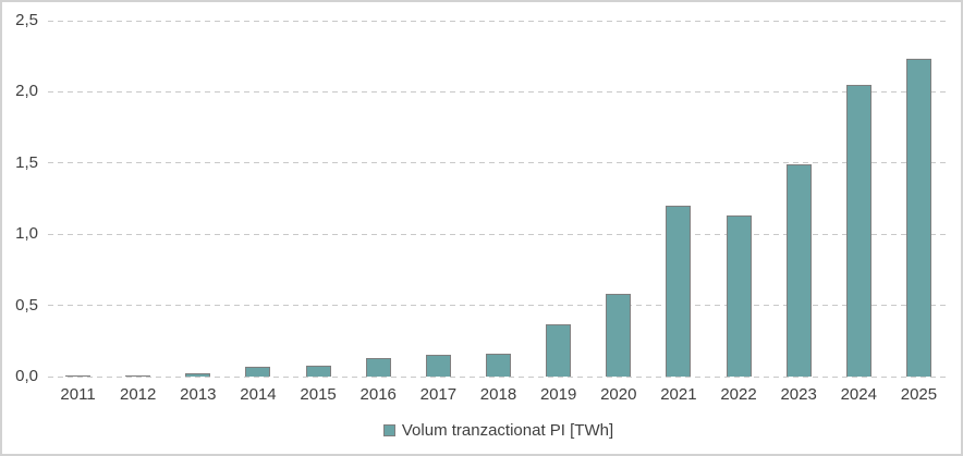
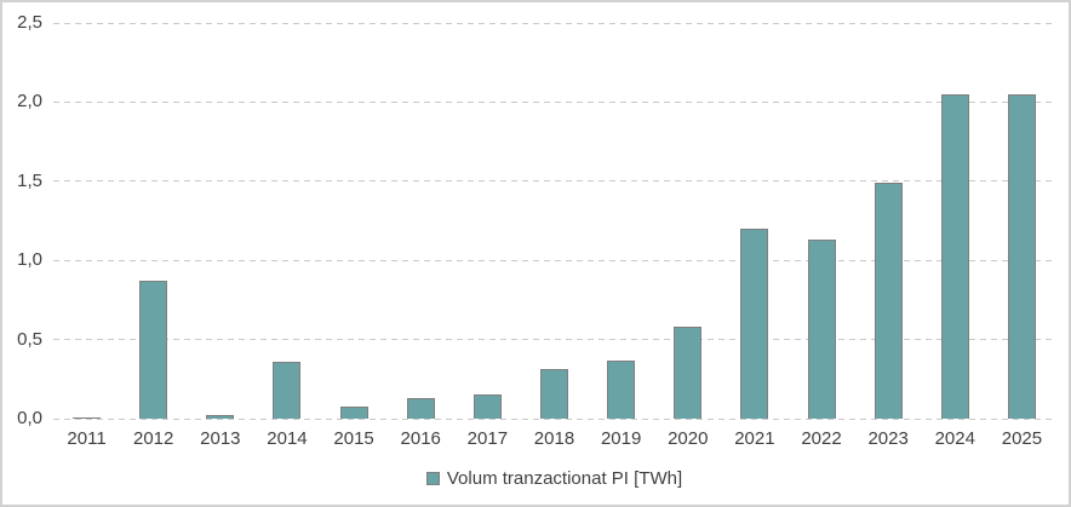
2012: 0,01 -> 0,87
2014: 0,07 -> 0,36
2018: 0,16 -> 0,31
2025: 2,23 -> 2,05
